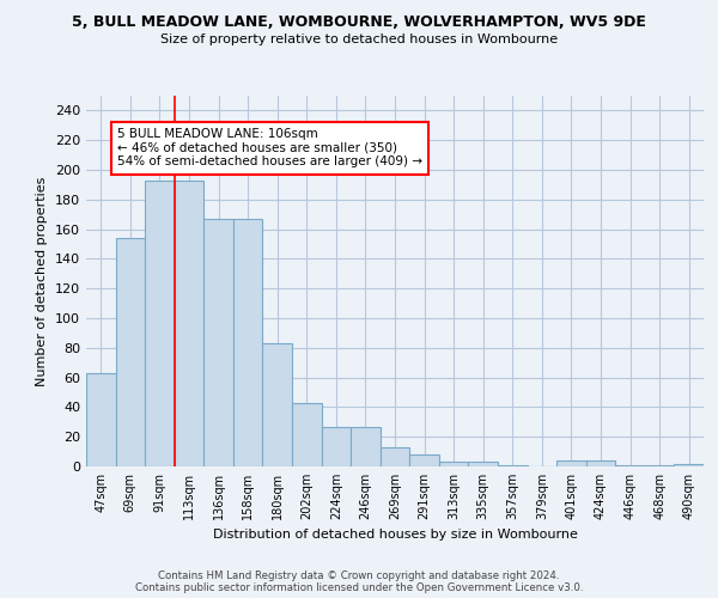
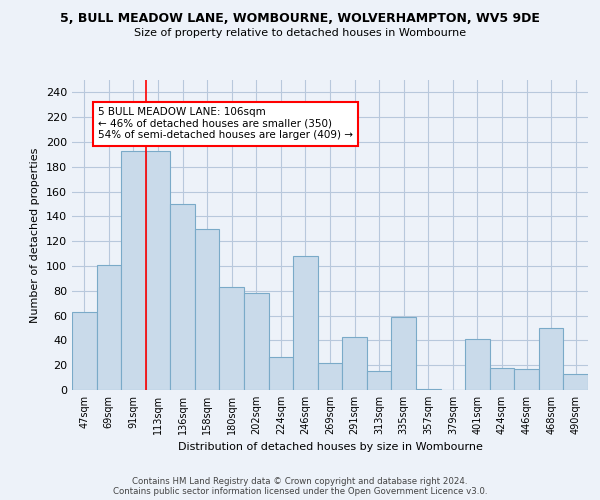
69sqm: 154 -> 101
136sqm: 167 -> 150
158sqm: 167 -> 130
202sqm: 43 -> 78
246sqm: 27 -> 108
269sqm: 13 -> 22
291sqm: 8 -> 43
313sqm: 3 -> 15
335sqm: 3 -> 59
401sqm: 4 -> 41
424sqm: 4 -> 18
446sqm: 1 -> 17
468sqm: 1 -> 50
490sqm: 2 -> 13
